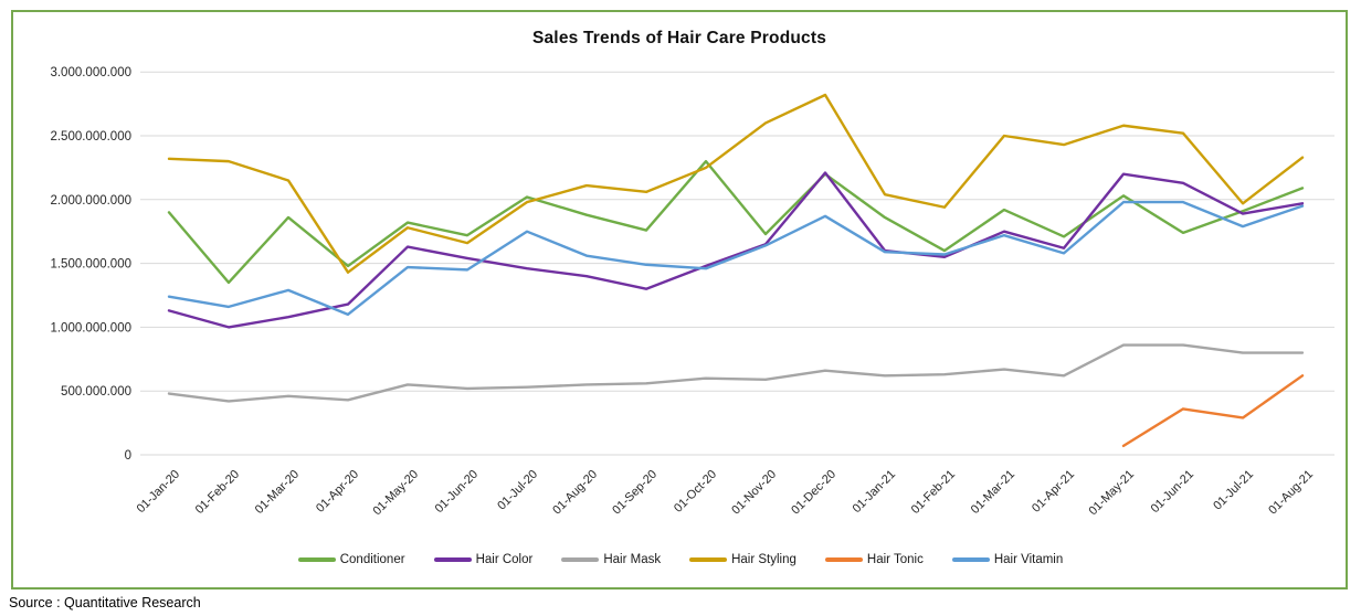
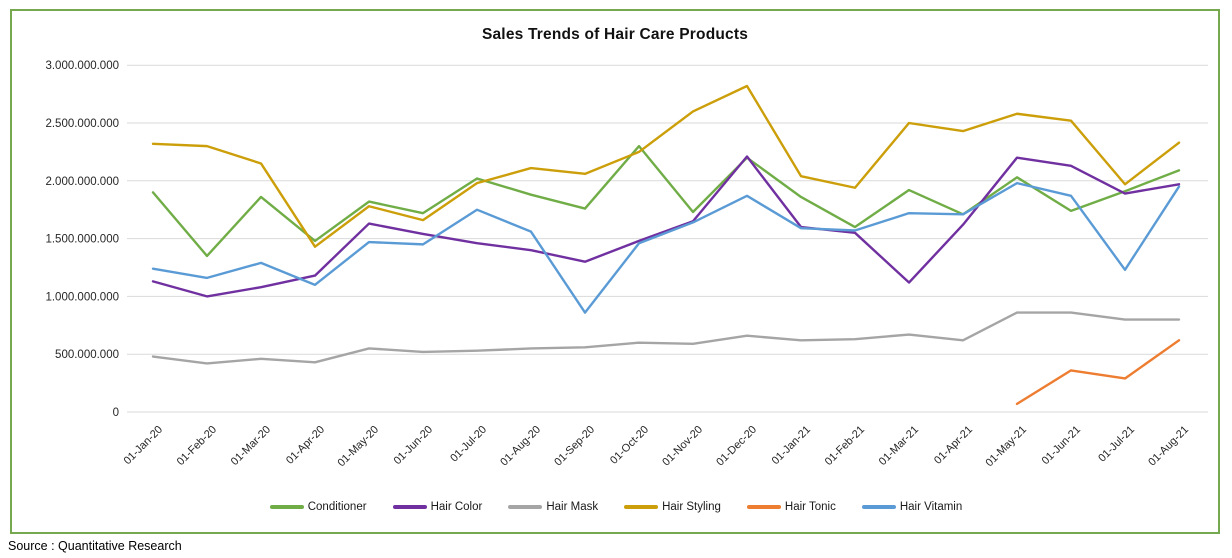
Hair Vitamin/01-Sep-20: 1490000000 -> 860000000
Hair Color/01-Mar-21: 1750000000 -> 1120000000
Hair Vitamin/01-Apr-21: 1580000000 -> 1710000000
Hair Vitamin/01-Jun-21: 1980000000 -> 1870000000
Hair Vitamin/01-Jul-21: 1790000000 -> 1230000000
